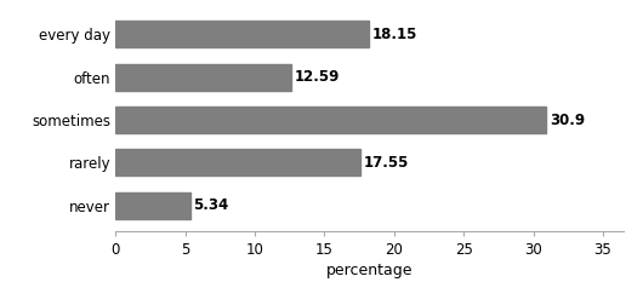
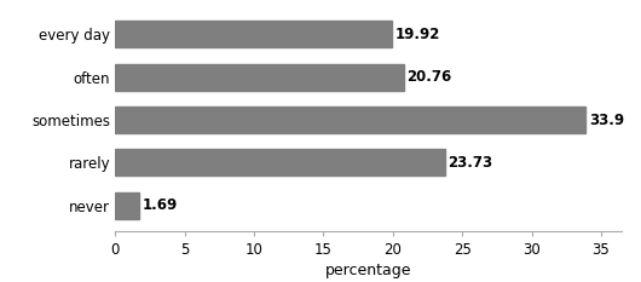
every day: 18.15 -> 19.92
often: 12.59 -> 20.76
sometimes: 30.9 -> 33.9
rarely: 17.55 -> 23.73
never: 5.34 -> 1.69
